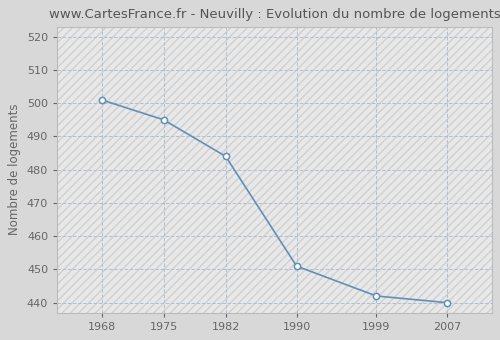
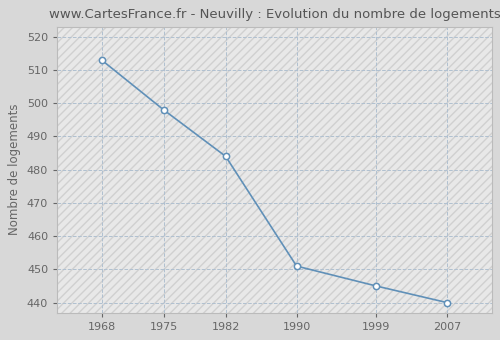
1968: 501 -> 513
1975: 495 -> 498
1999: 442 -> 445
